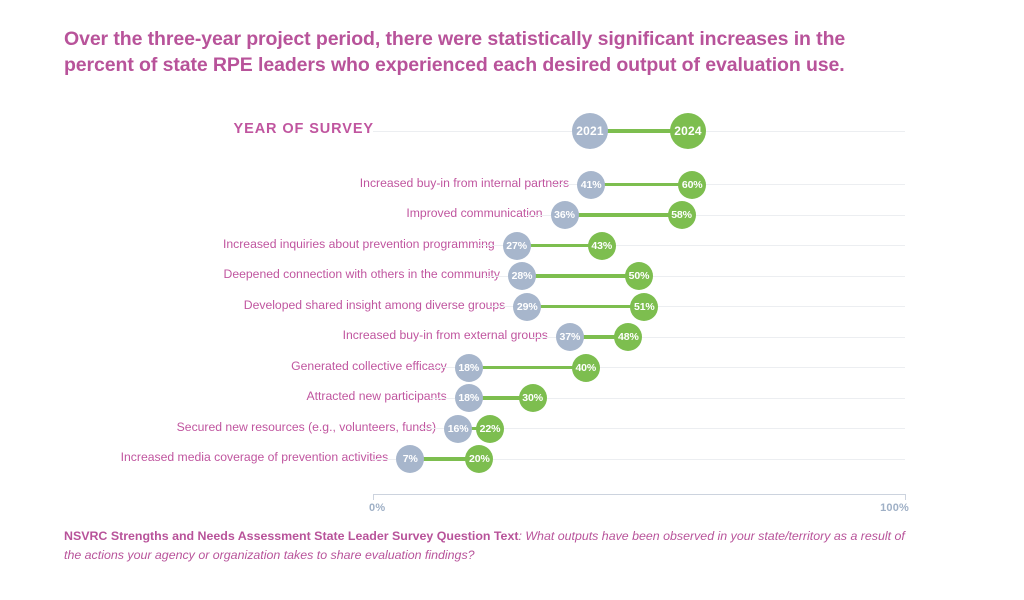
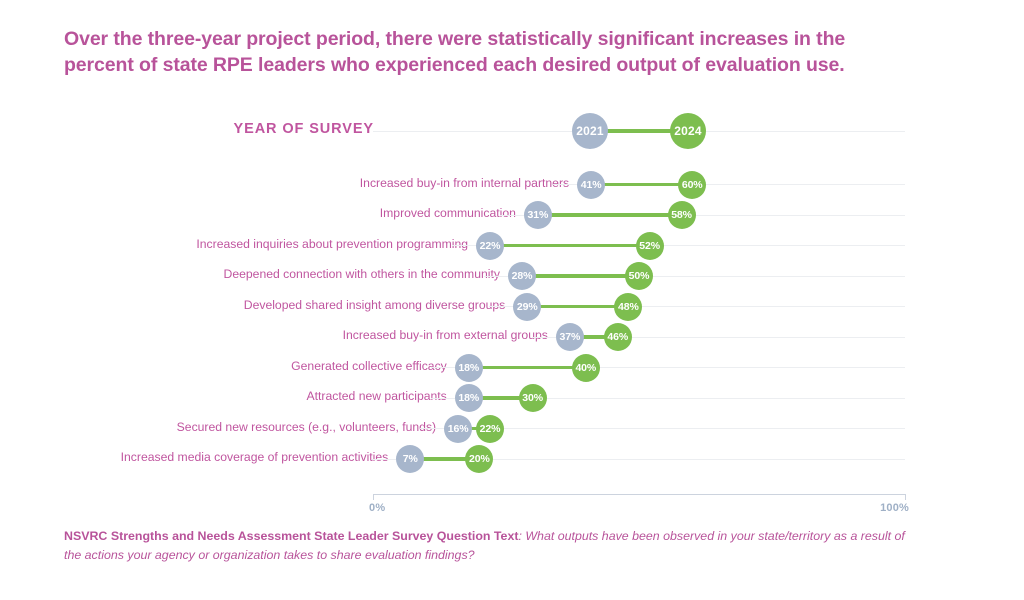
2021/Improved communication: 36% -> 31%
2021/Increased inquiries about prevention programming: 27% -> 22%
2024/Increased inquiries about prevention programming: 43% -> 52%
2024/Developed shared insight among diverse groups: 51% -> 48%
2024/Increased buy-in from external groups: 48% -> 46%
